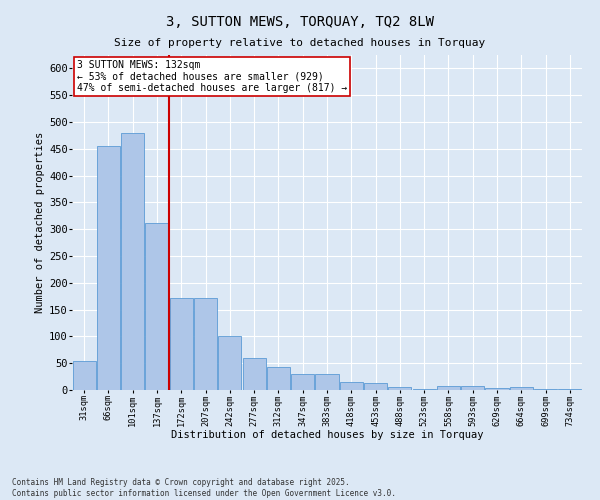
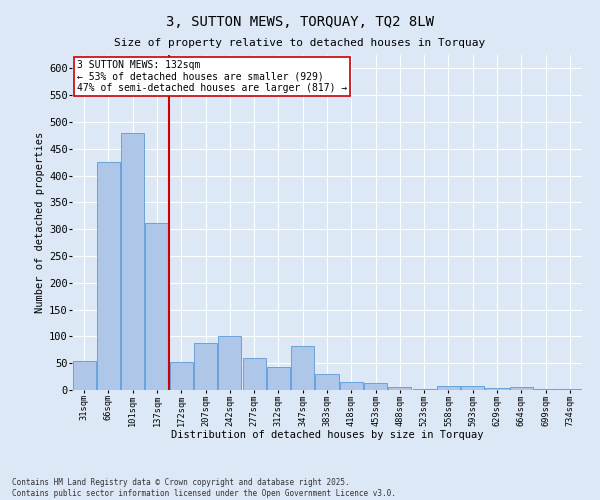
66sqm: 455 -> 426
172sqm: 172 -> 52
207sqm: 172 -> 88
347sqm: 30 -> 82
